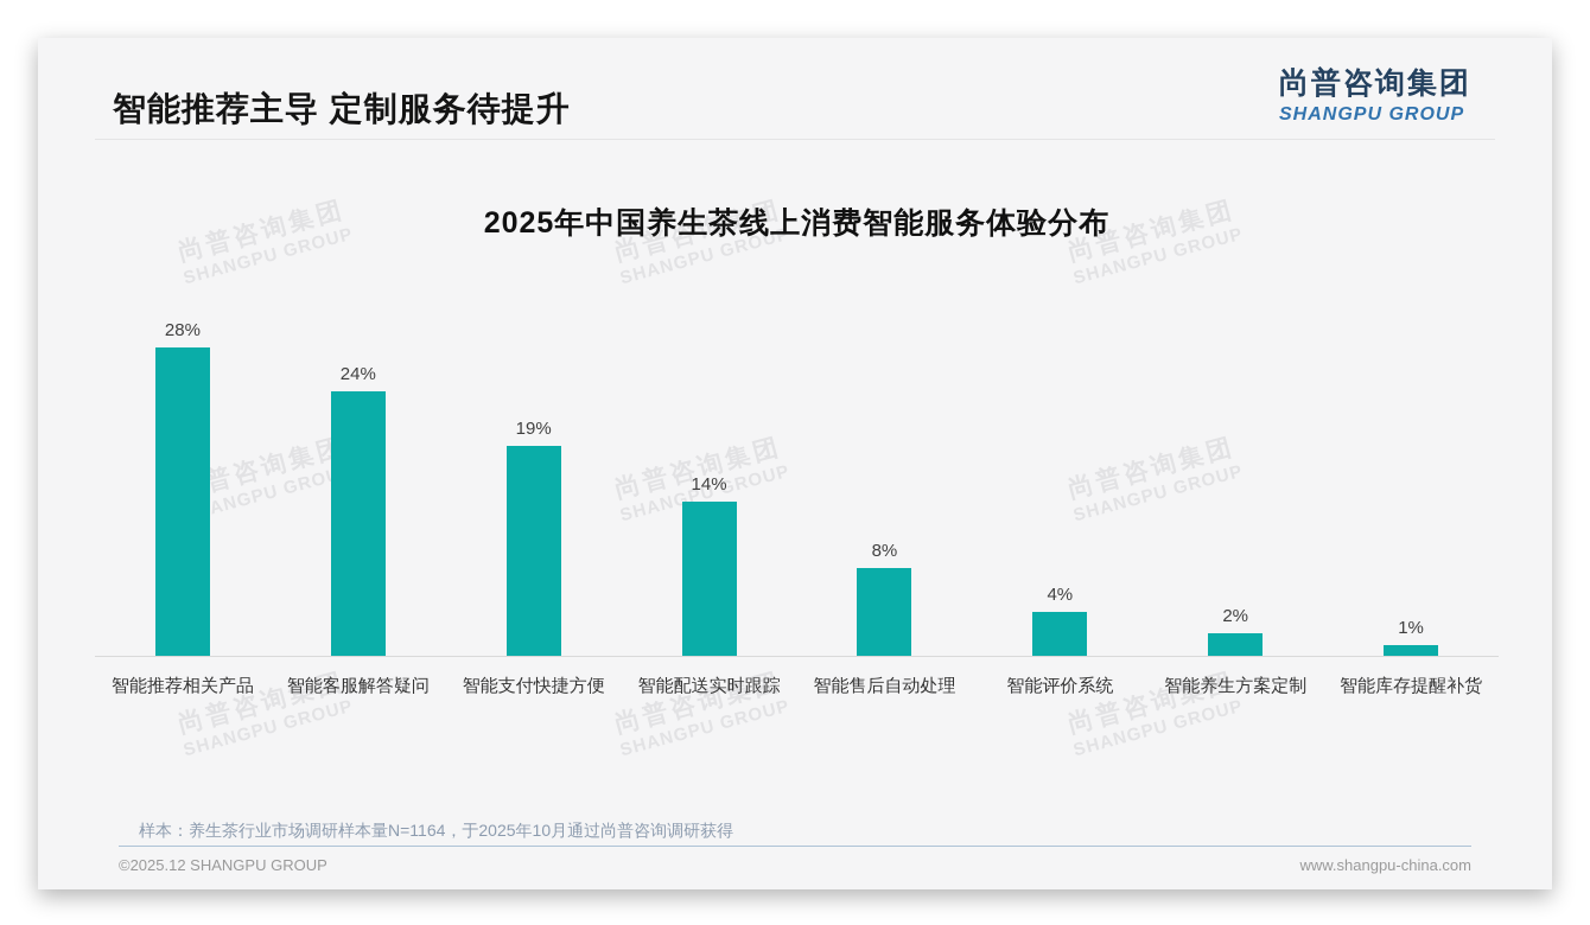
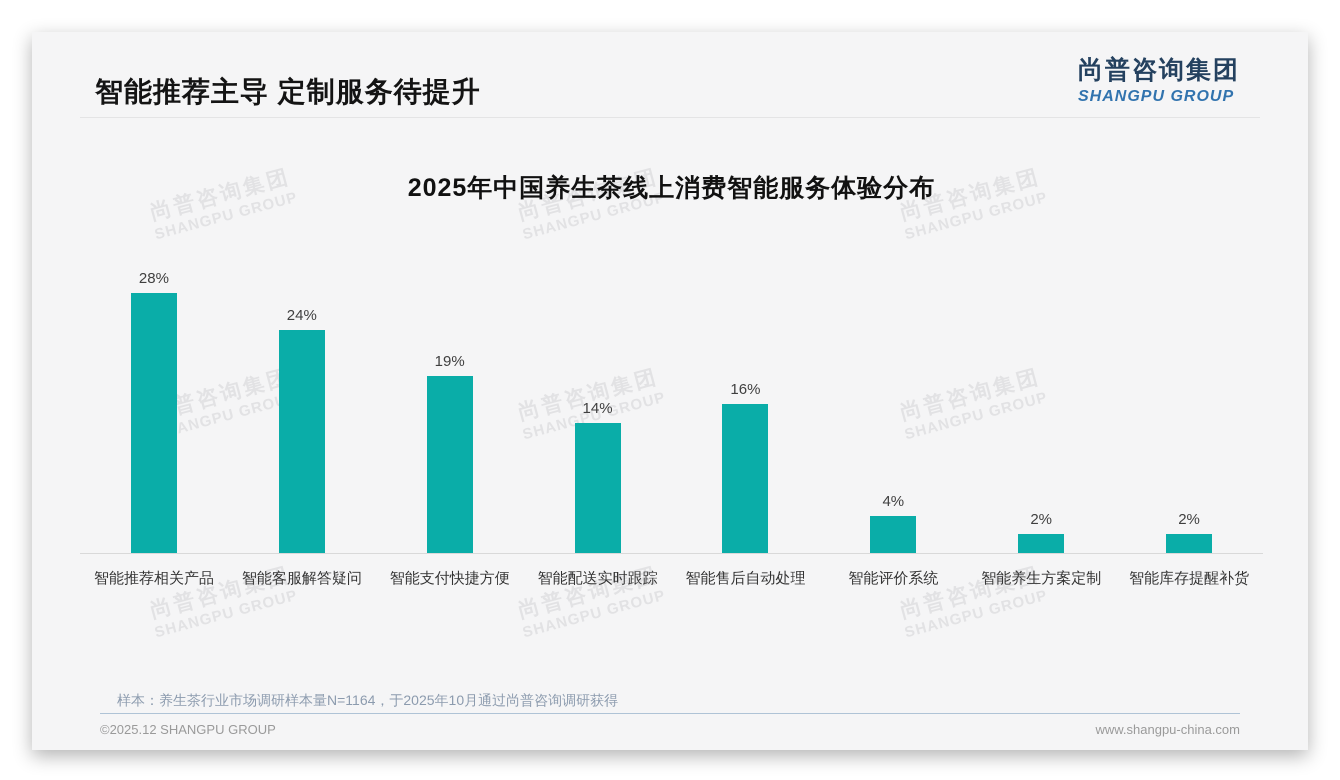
智能售后自动处理: 8% -> 16%
智能库存提醒补货: 1% -> 2%
